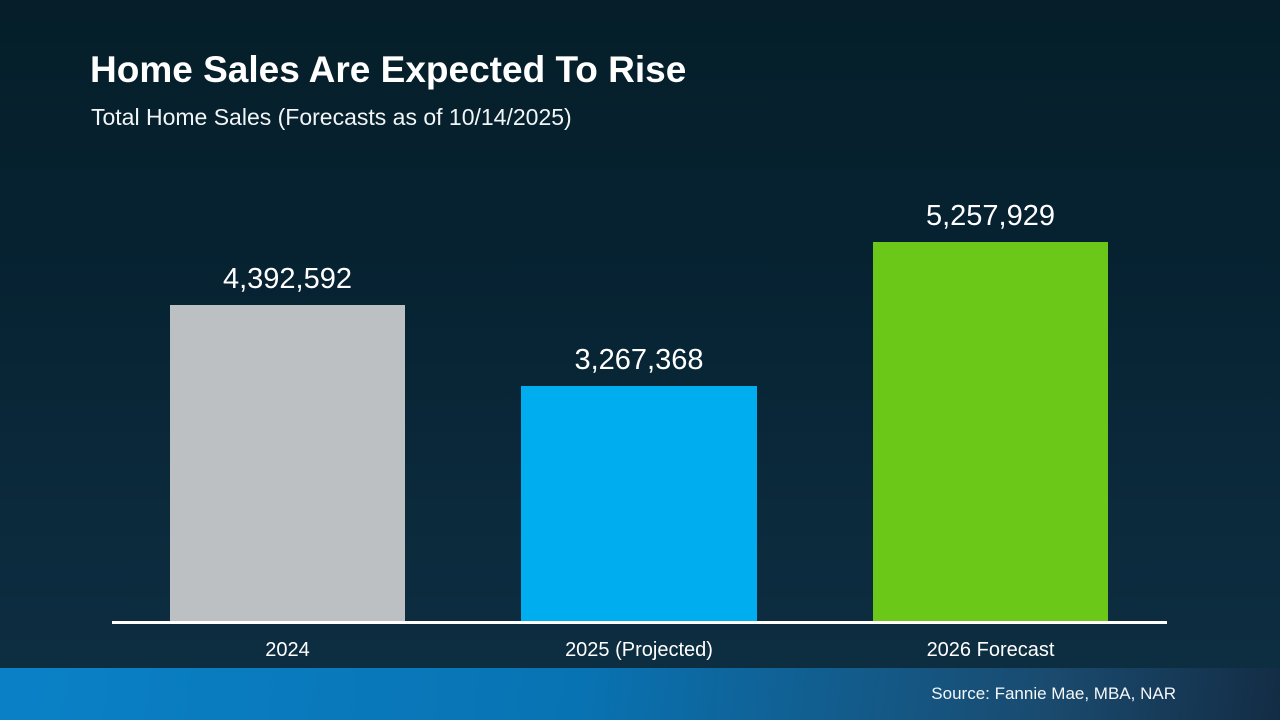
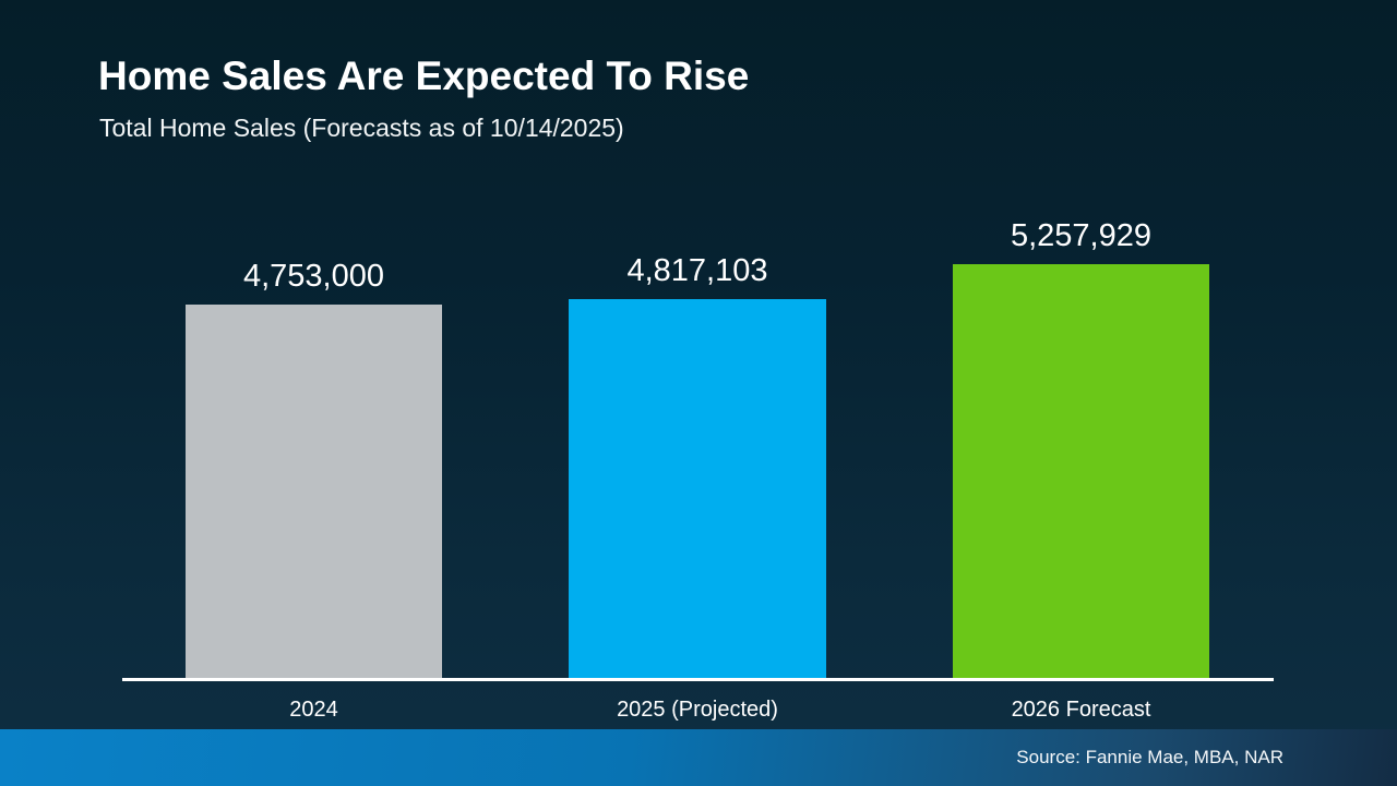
2024: 4,392,592 -> 4,753,000
2025 (Projected): 3,267,368 -> 4,817,103
